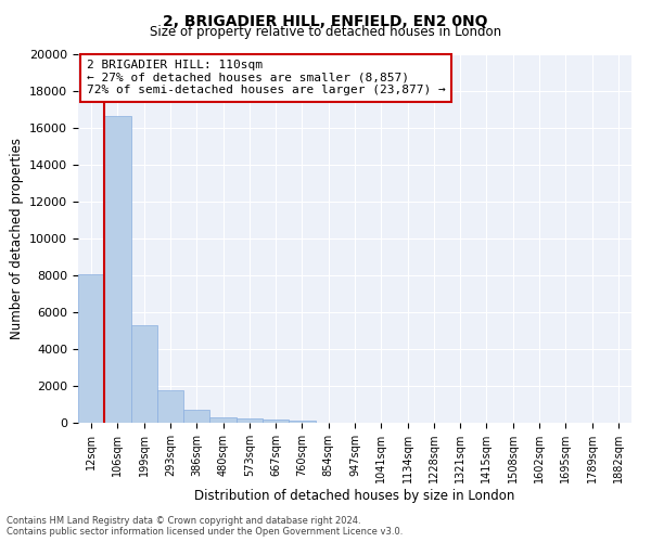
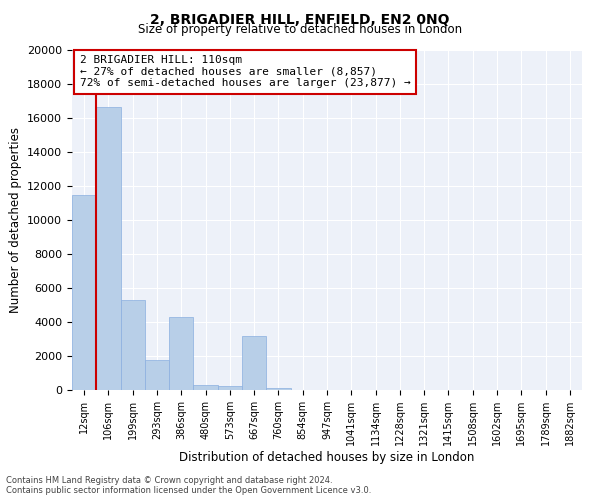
12sqm: 8000 -> 11500
386sqm: 700 -> 4300
667sqm: 200 -> 3200
